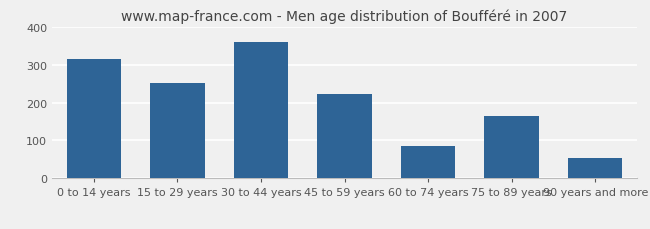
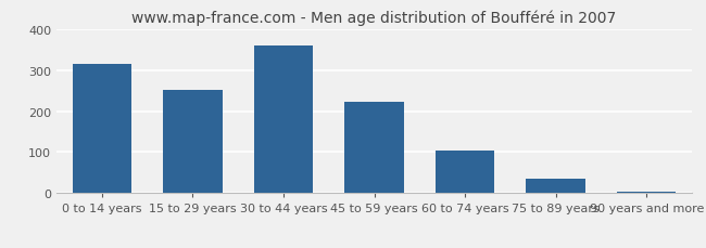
60 to 74 years: 85 -> 105
75 to 89 years: 165 -> 35
90 years and more: 55 -> 5
